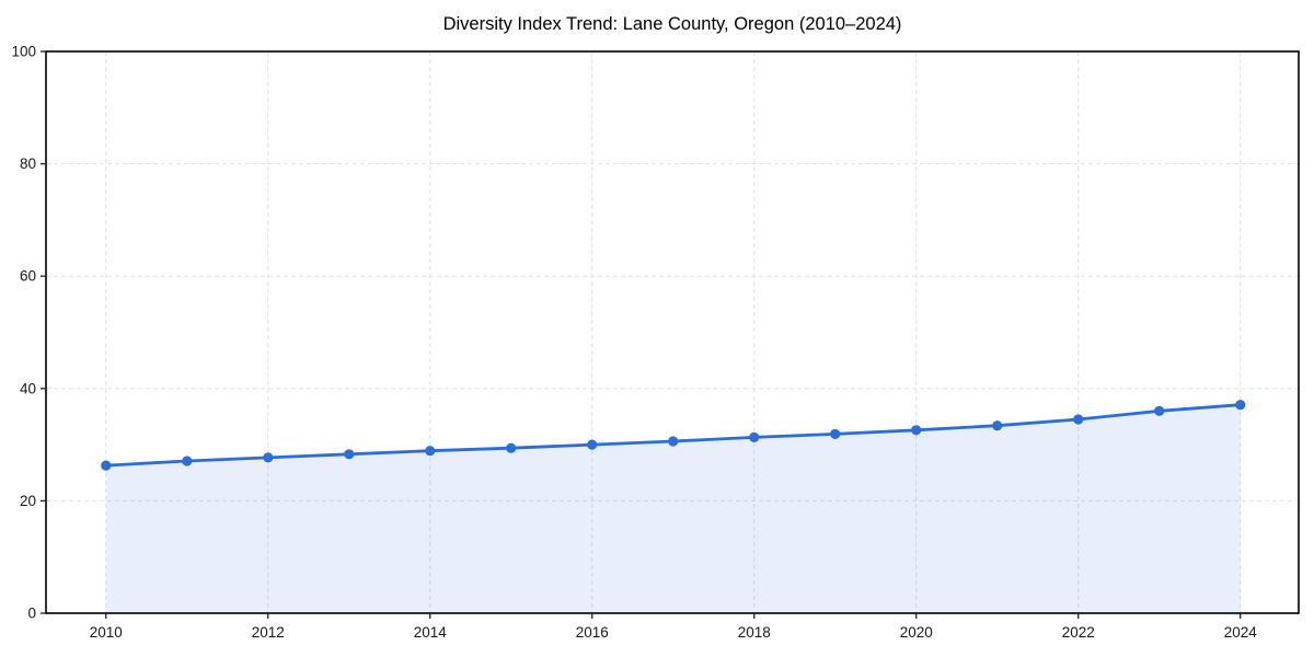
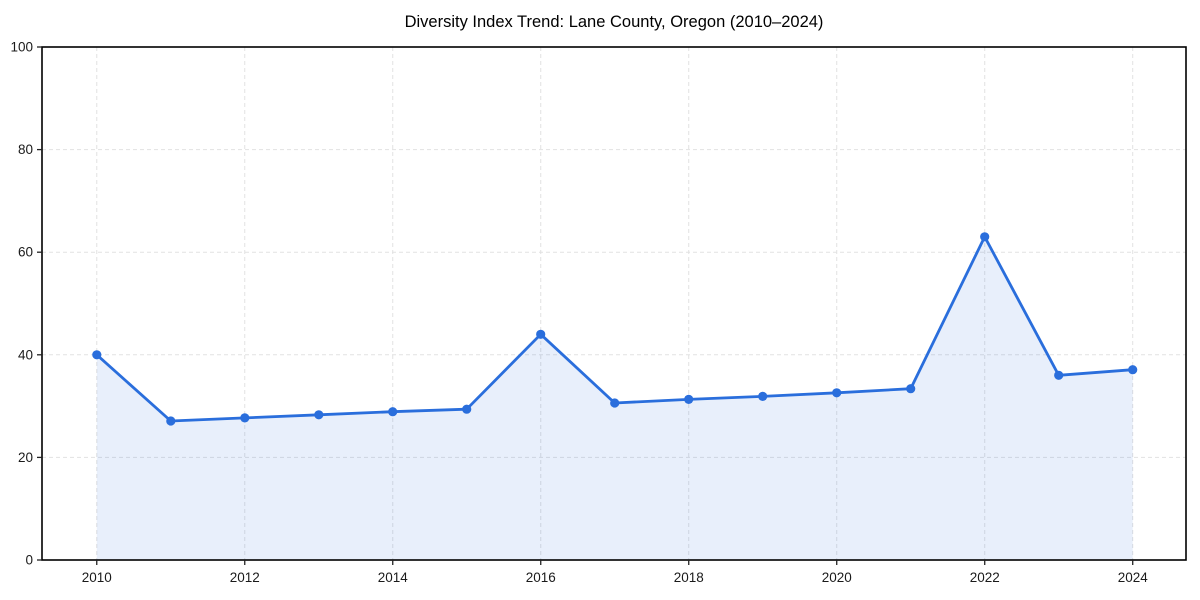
2010: 26 -> 40
2016: 30 -> 44
2022: 34 -> 63
